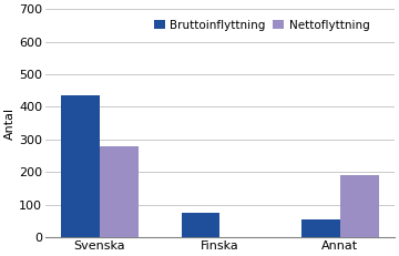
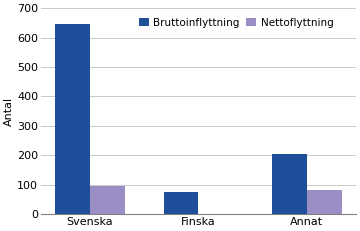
Bruttoinflyttning/Svenska: 435 -> 645
Nettoflyttning/Svenska: 280 -> 97
Bruttoinflyttning/Annat: 55 -> 205
Nettoflyttning/Annat: 190 -> 83
